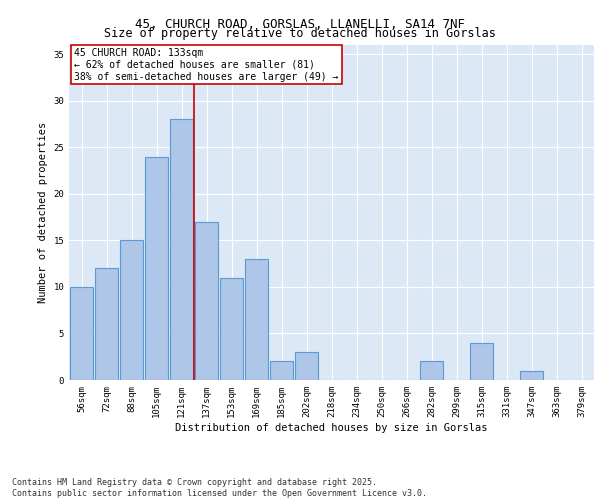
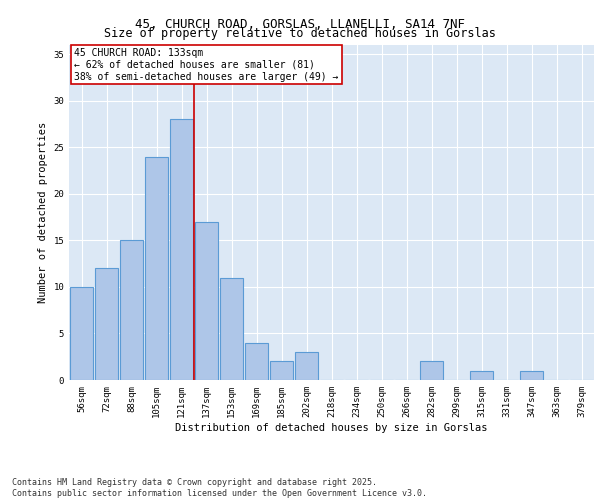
169sqm: 13 -> 4
315sqm: 4 -> 1
